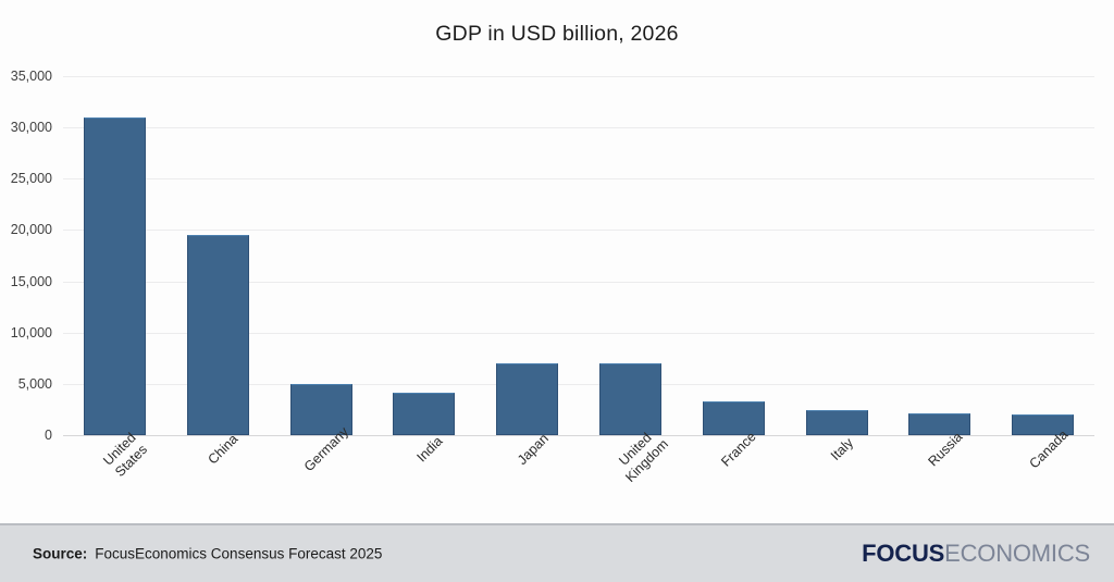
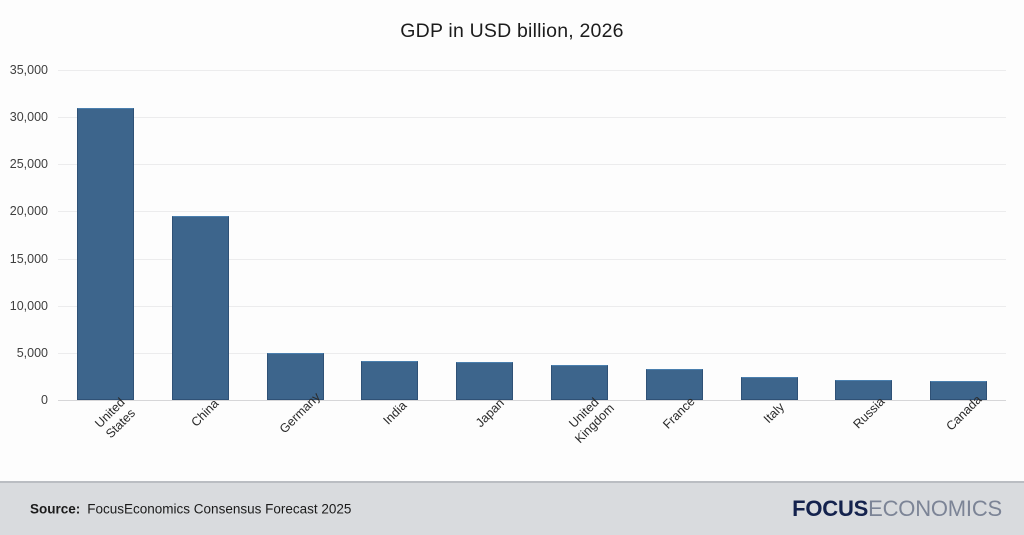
Japan: 7000 -> 4000
United Kingdom: 7000 -> 4000
